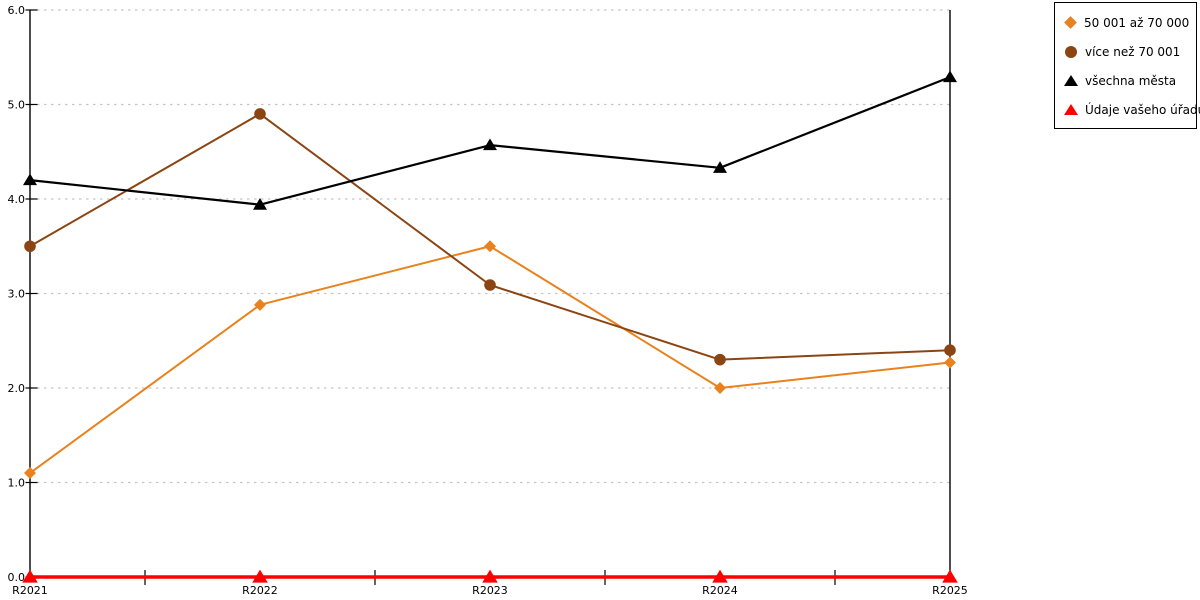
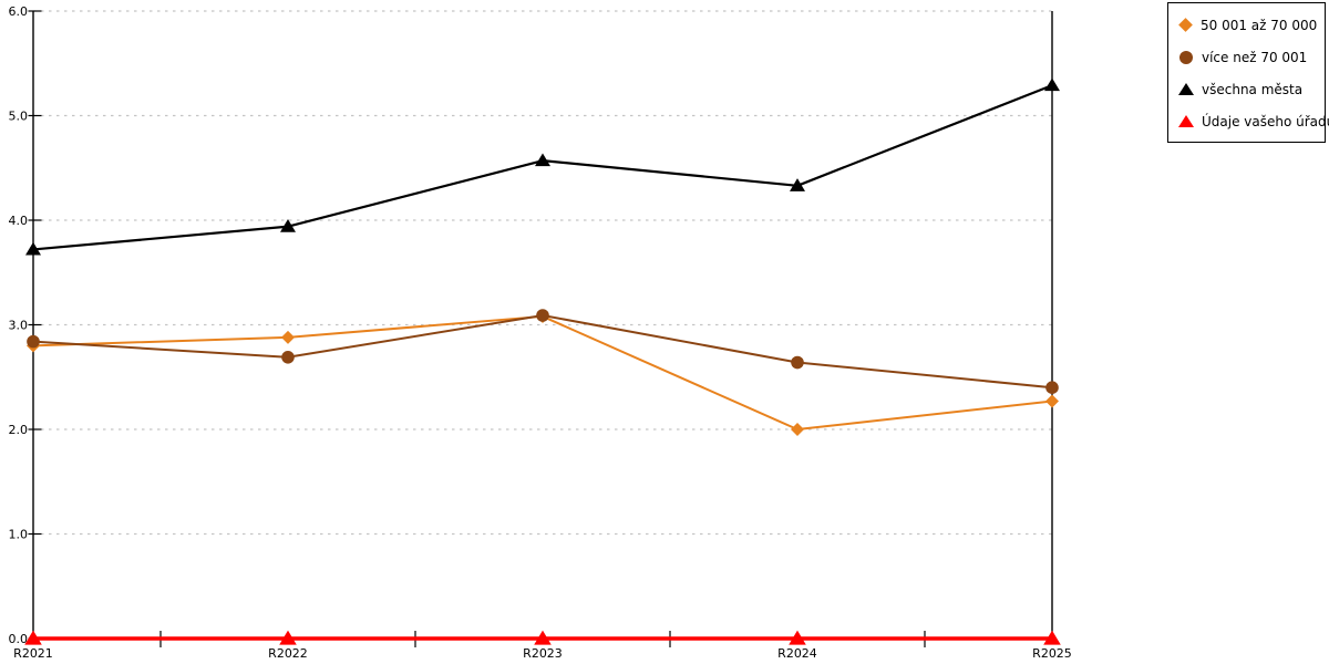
50 001 až 70 000/R2021: 1.1 -> 2.8
více než 70 001/R2021: 3.5 -> 2.8
všechna města/R2021: 4.2 -> 3.7
více než 70 001/R2022: 4.9 -> 2.7
50 001 až 70 000/R2023: 3.5 -> 3.1
více než 70 001/R2024: 2.3 -> 2.6
